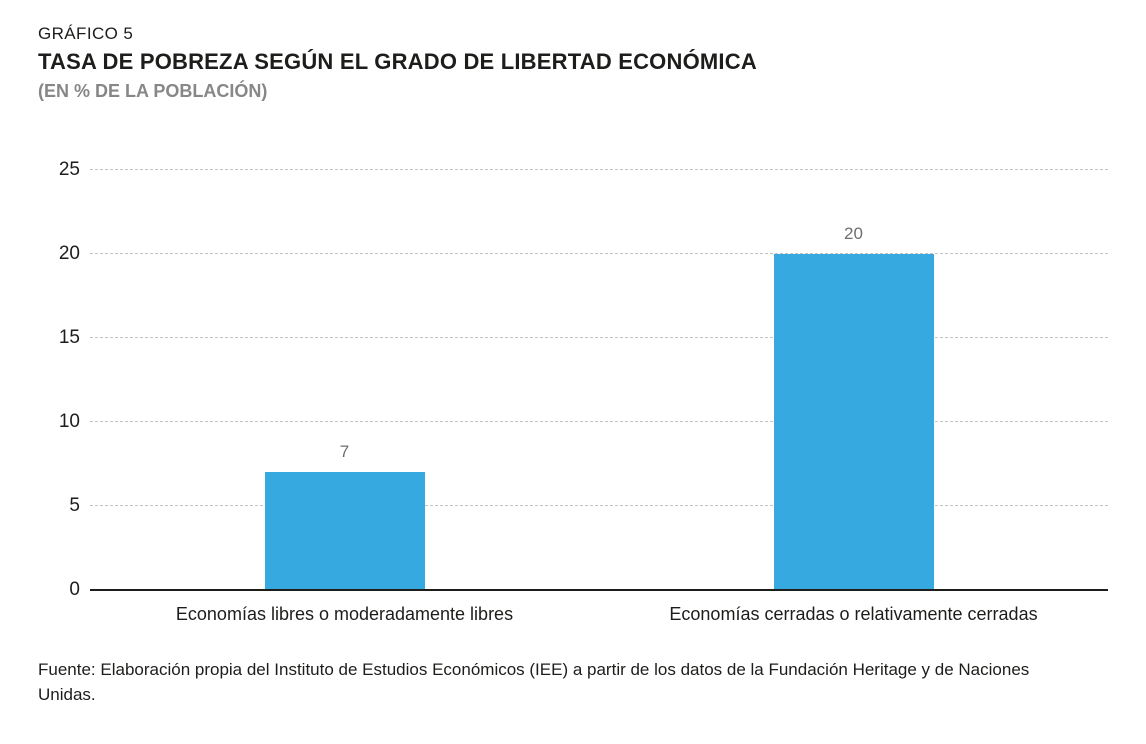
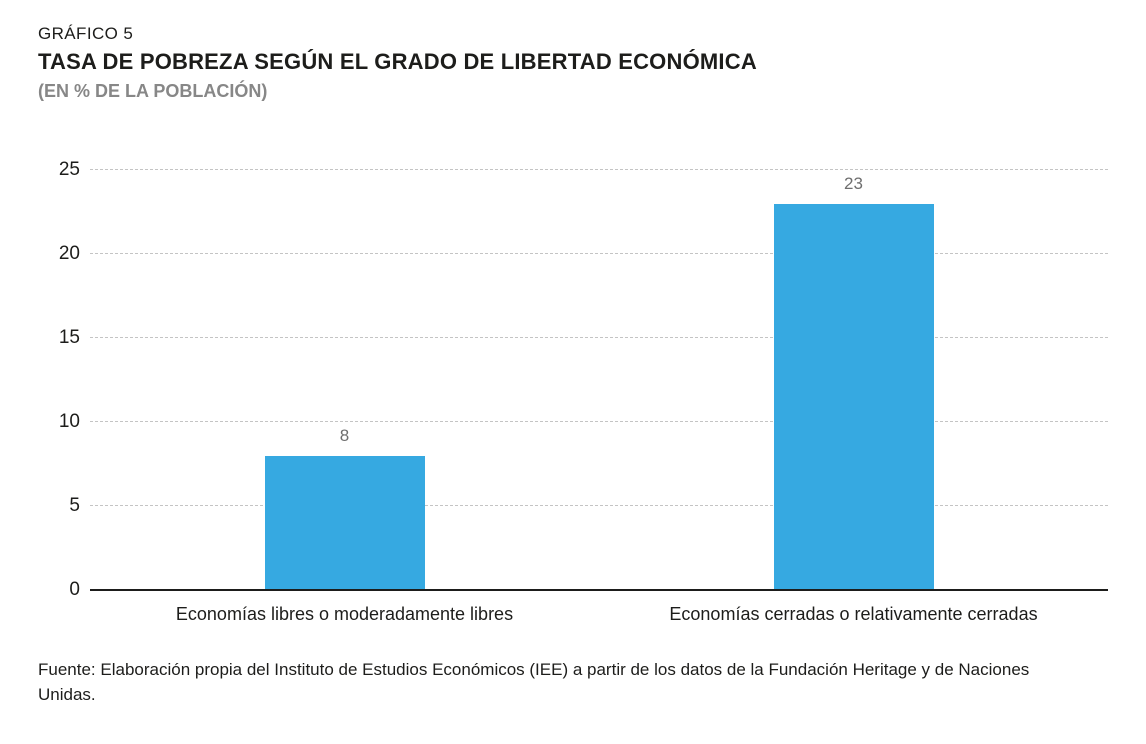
Economías libres o moderadamente libres: 7 -> 8
Economías cerradas o relativamente cerradas: 20 -> 23
